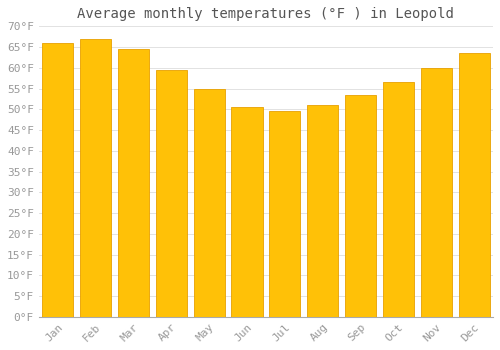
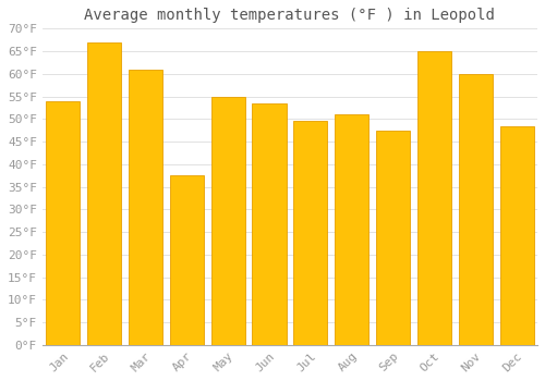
Jan: 66.0°F -> 54.0°F
Mar: 64.5°F -> 61.0°F
Apr: 59.5°F -> 37.5°F
Jun: 50.5°F -> 53.5°F
Sep: 53.5°F -> 47.5°F
Oct: 56.5°F -> 65.0°F
Dec: 63.5°F -> 48.5°F
